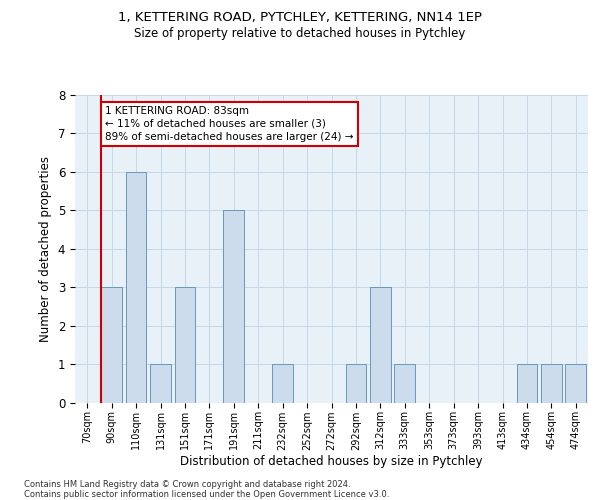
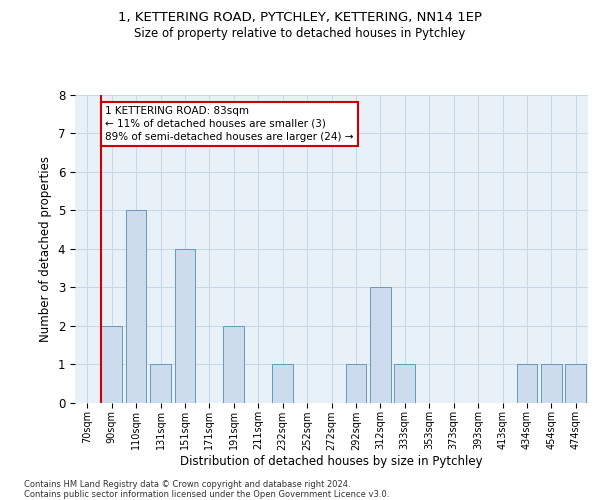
90sqm: 3 -> 2
110sqm: 6 -> 5
151sqm: 3 -> 4
191sqm: 5 -> 2
